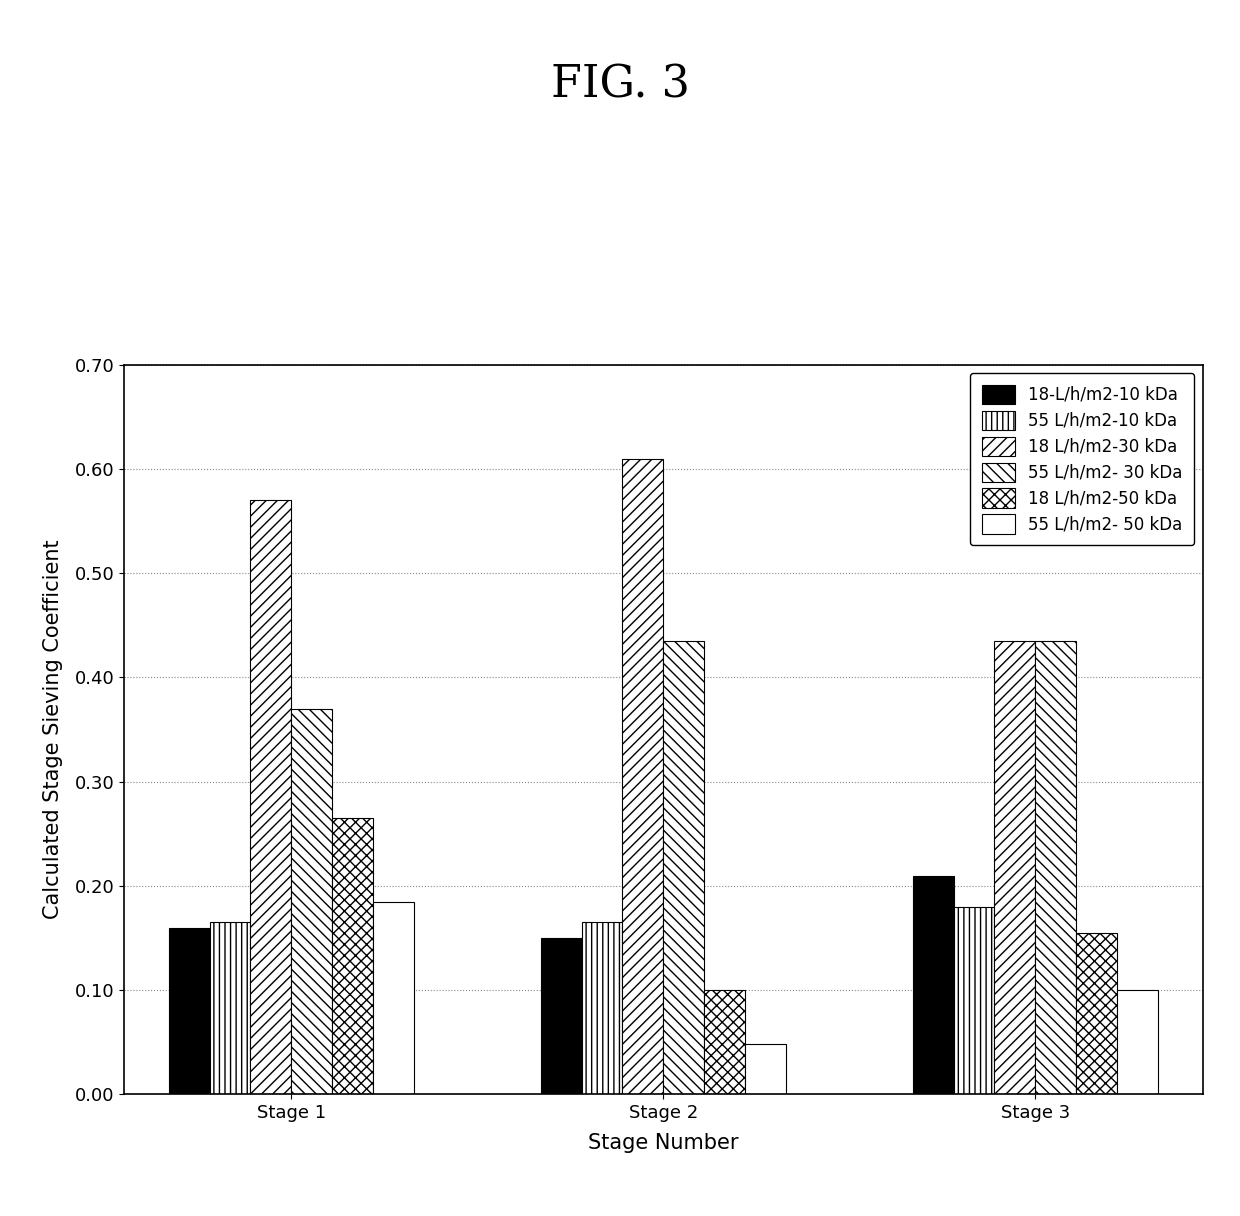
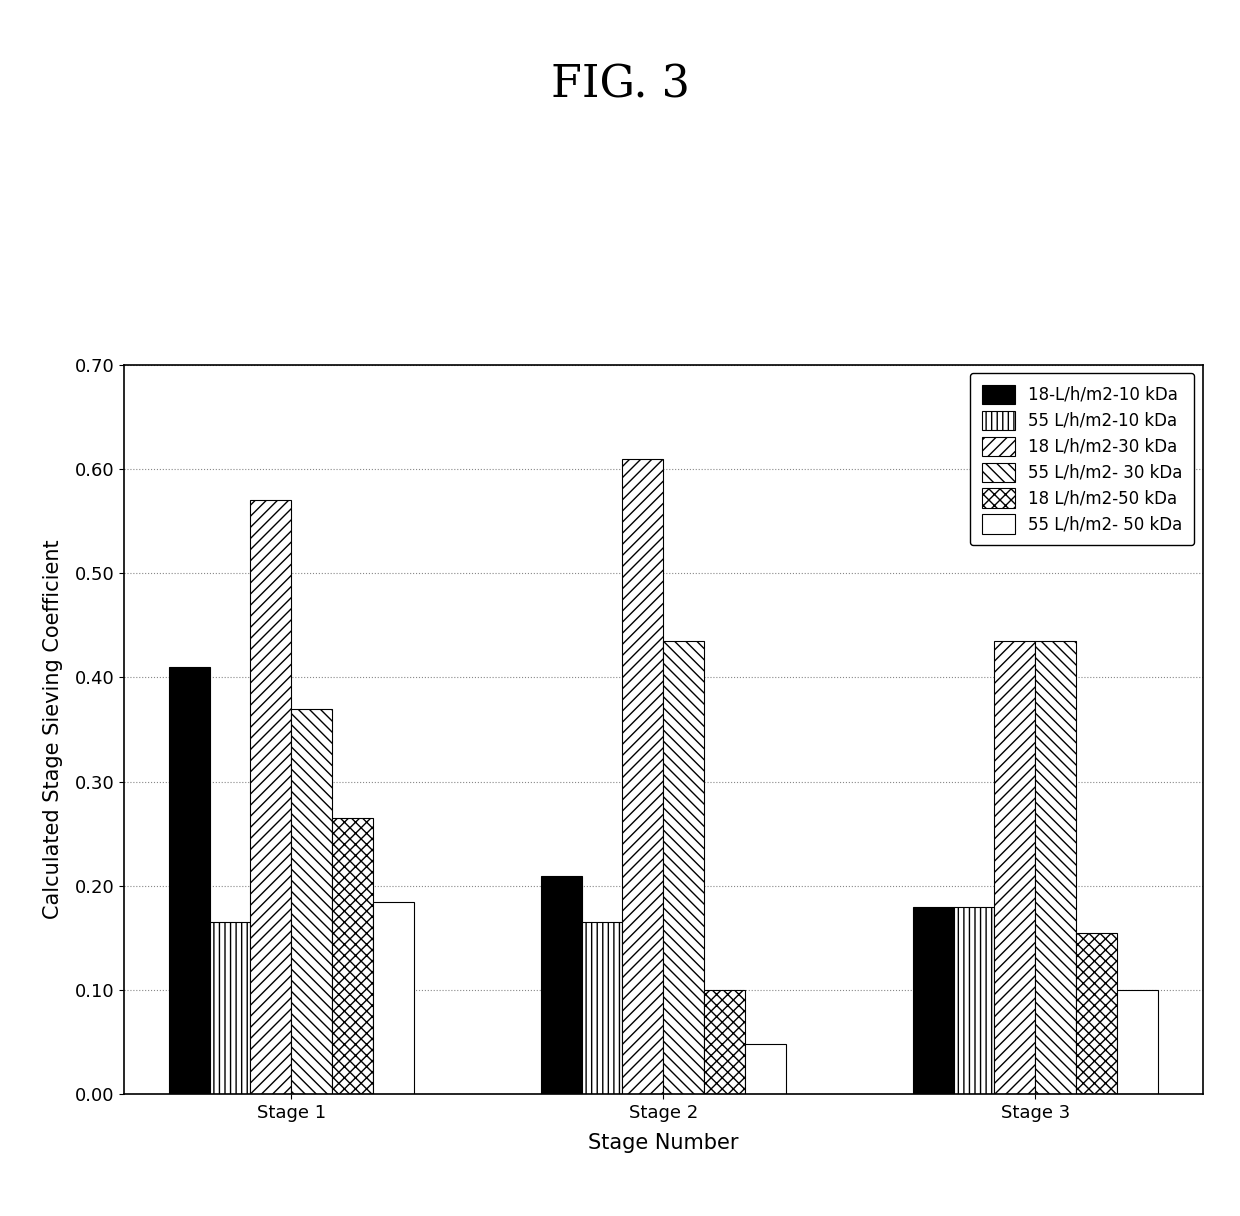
18-L/h/m2-10 kDa/Stage 1: 0.16 -> 0.41
18-L/h/m2-10 kDa/Stage 2: 0.15 -> 0.21
18-L/h/m2-10 kDa/Stage 3: 0.21 -> 0.18
